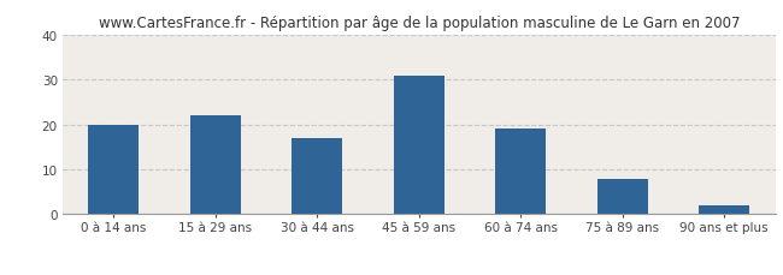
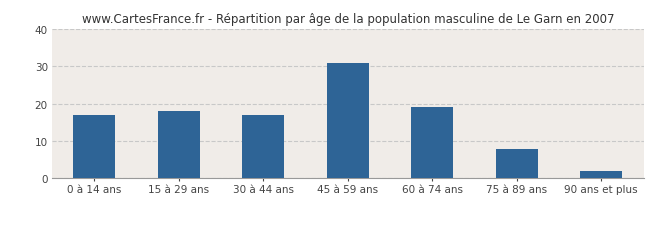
0 à 14 ans: 20 -> 17
15 à 29 ans: 22 -> 18
